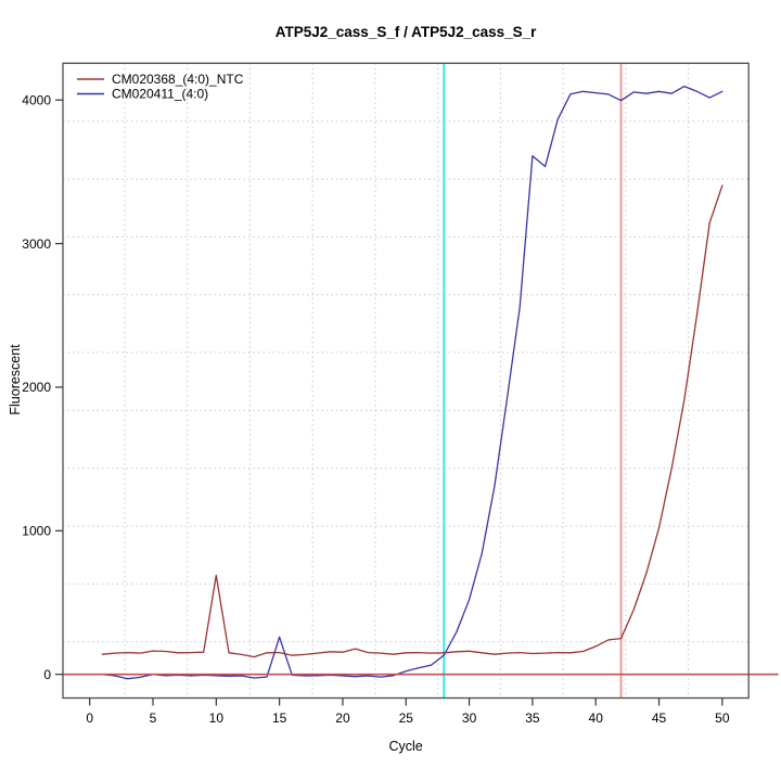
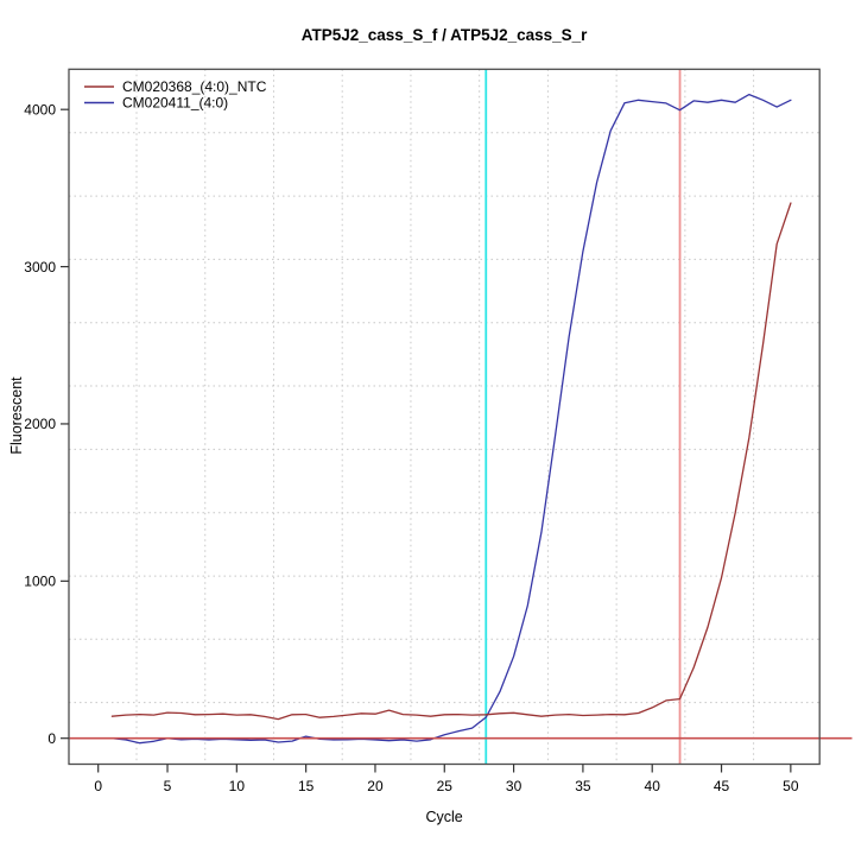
CM020368_(4:0)_NTC/10: 690 -> 150
CM020411_(4:0)/15: 260 -> 10
CM020411_(4:0)/35: 3610 -> 3100
